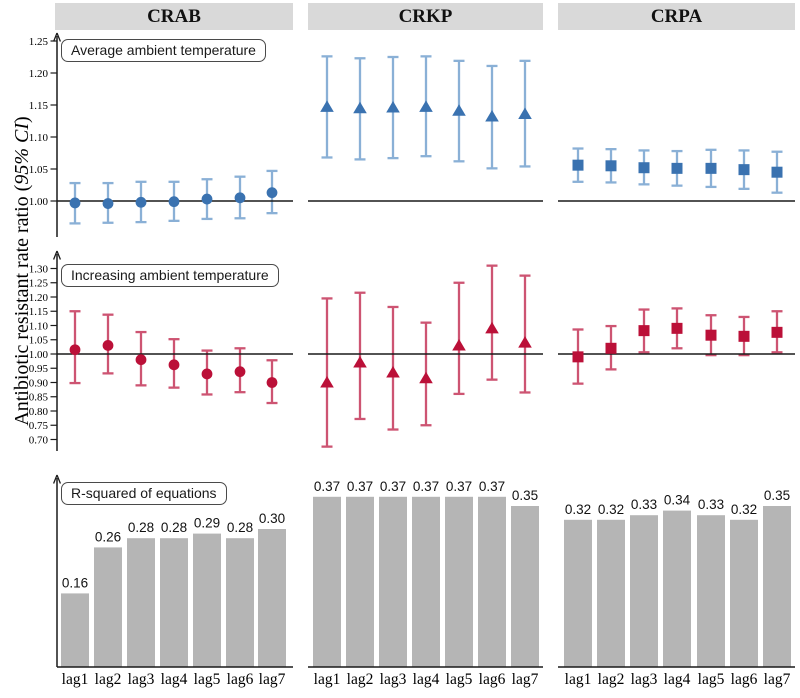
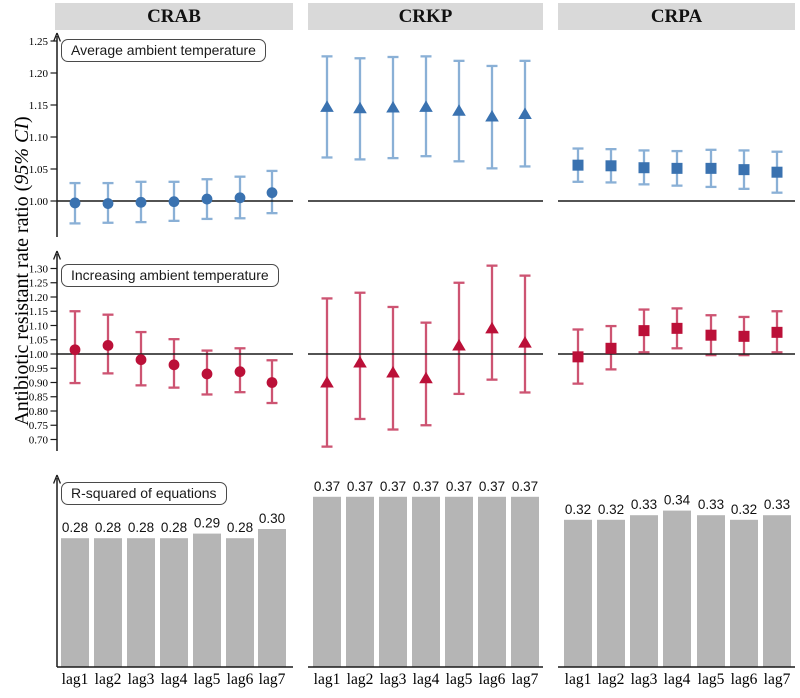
R-squared of equations/CRAB/lag1: 0.16 -> 0.28
R-squared of equations/CRAB/lag2: 0.26 -> 0.28
R-squared of equations/CRKP/lag7: 0.35 -> 0.37
R-squared of equations/CRPA/lag7: 0.35 -> 0.33
